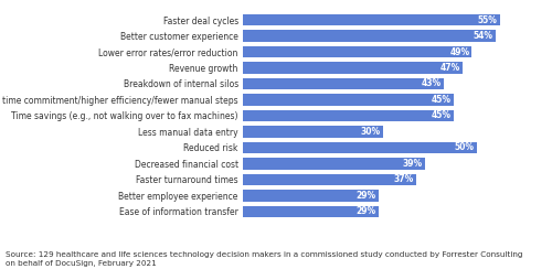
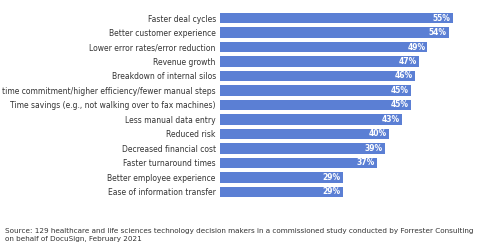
Breakdown of internal silos: 43% -> 46%
Less manual data entry: 30% -> 43%
Reduced risk: 50% -> 40%
